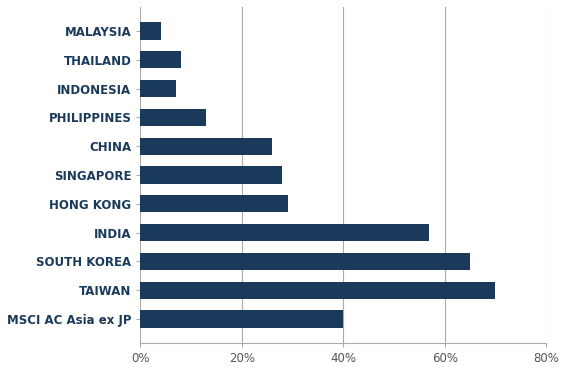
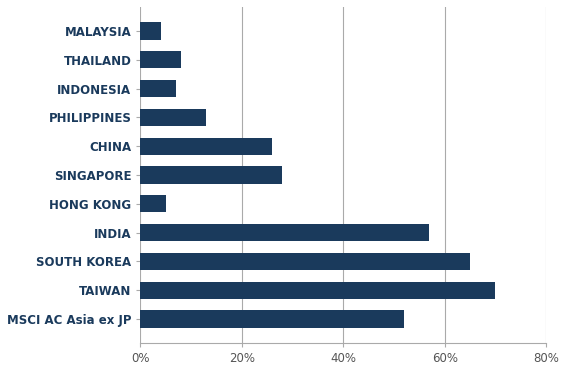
HONG KONG: 29% -> 5%
MSCI AC Asia ex JP: 40% -> 52%
